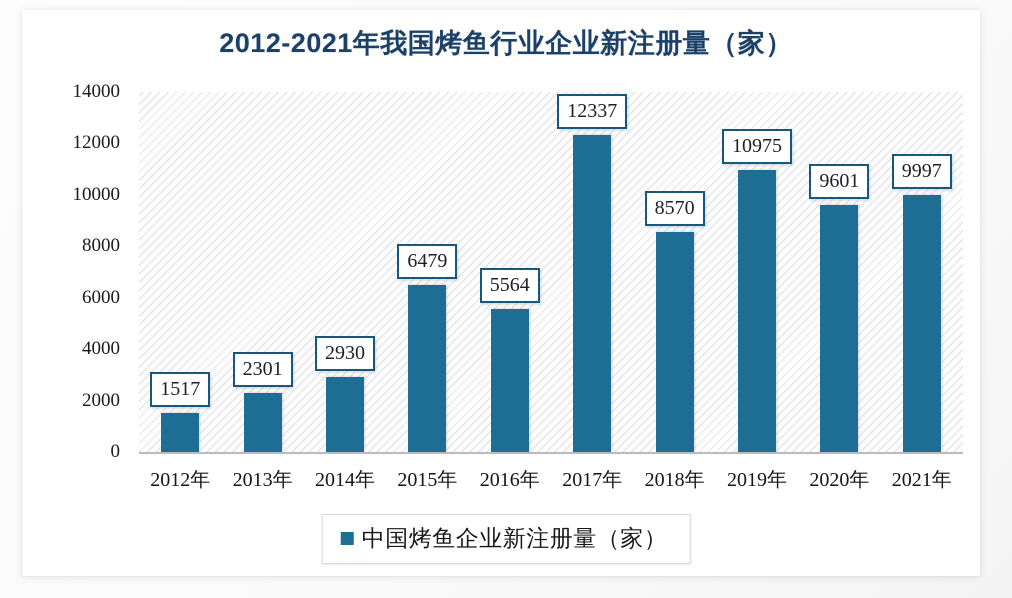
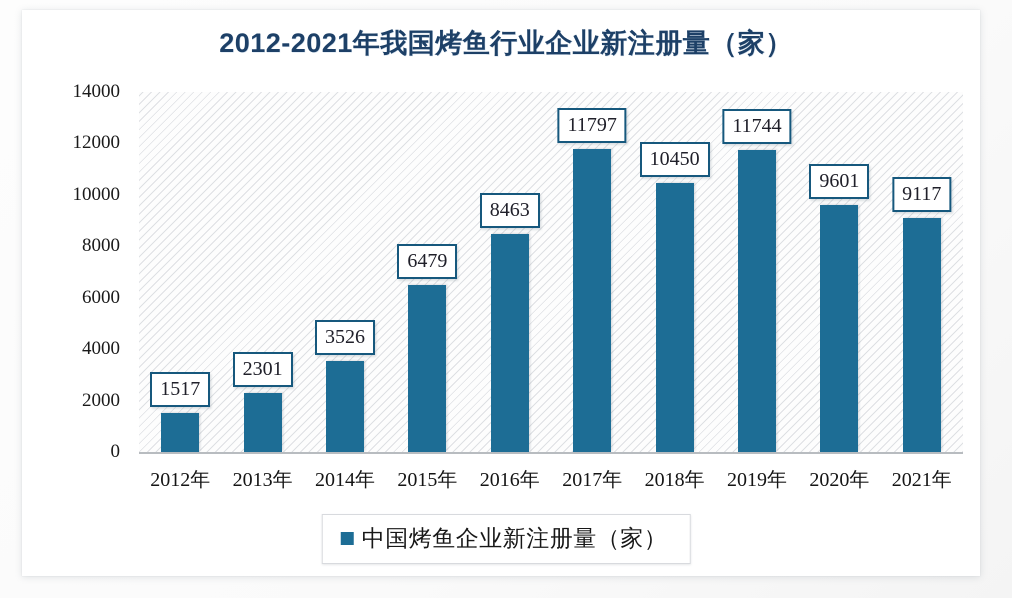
2014年: 2930 -> 3526
2016年: 5564 -> 8463
2017年: 12337 -> 11797
2018年: 8570 -> 10450
2019年: 10975 -> 11744
2021年: 9997 -> 9117
